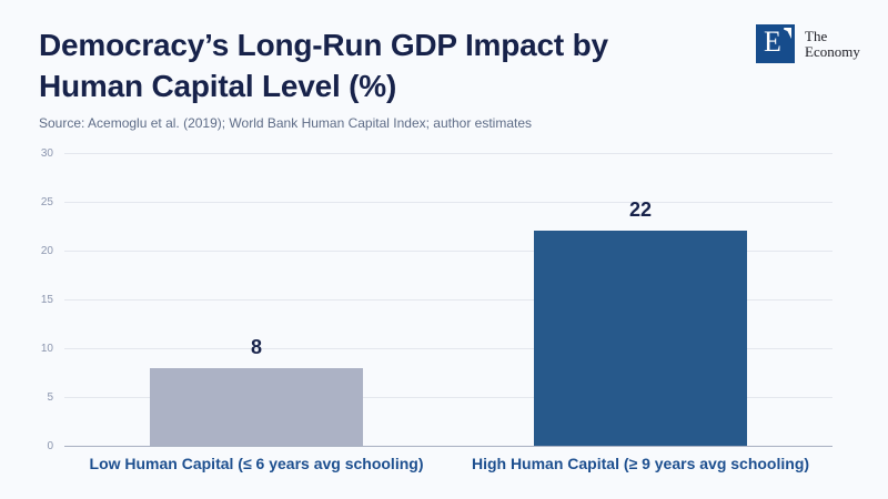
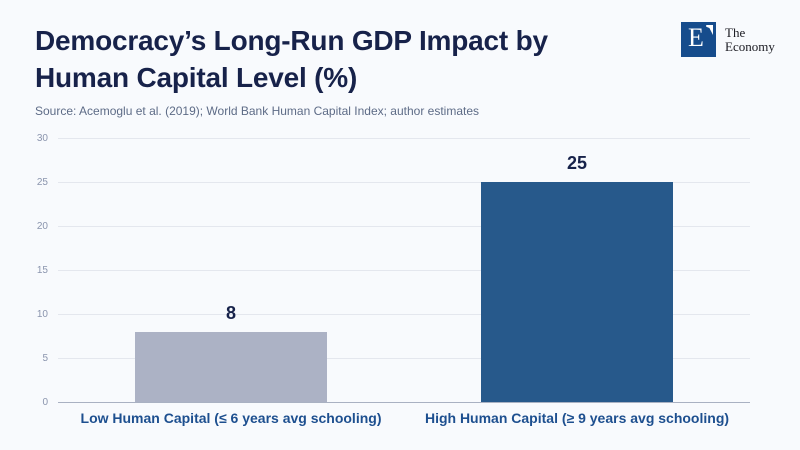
High Human Capital (≥ 9 years avg schooling): 22 -> 25
